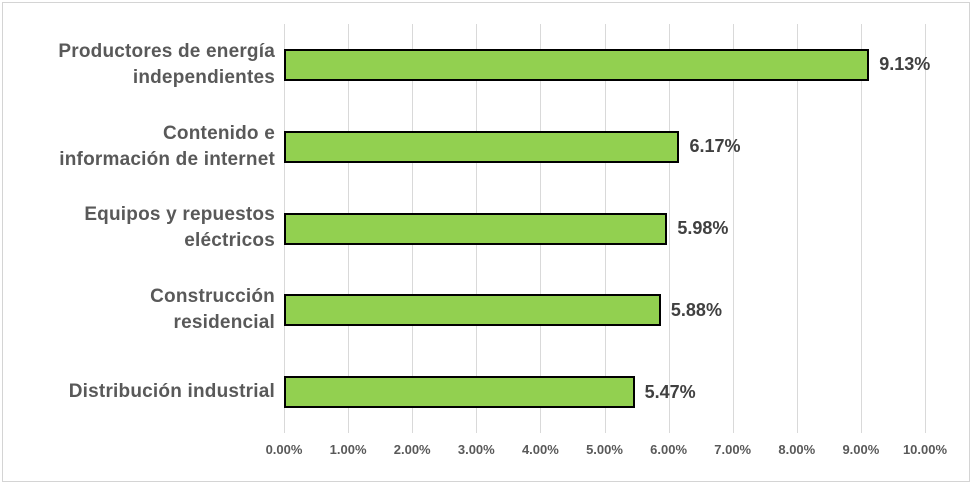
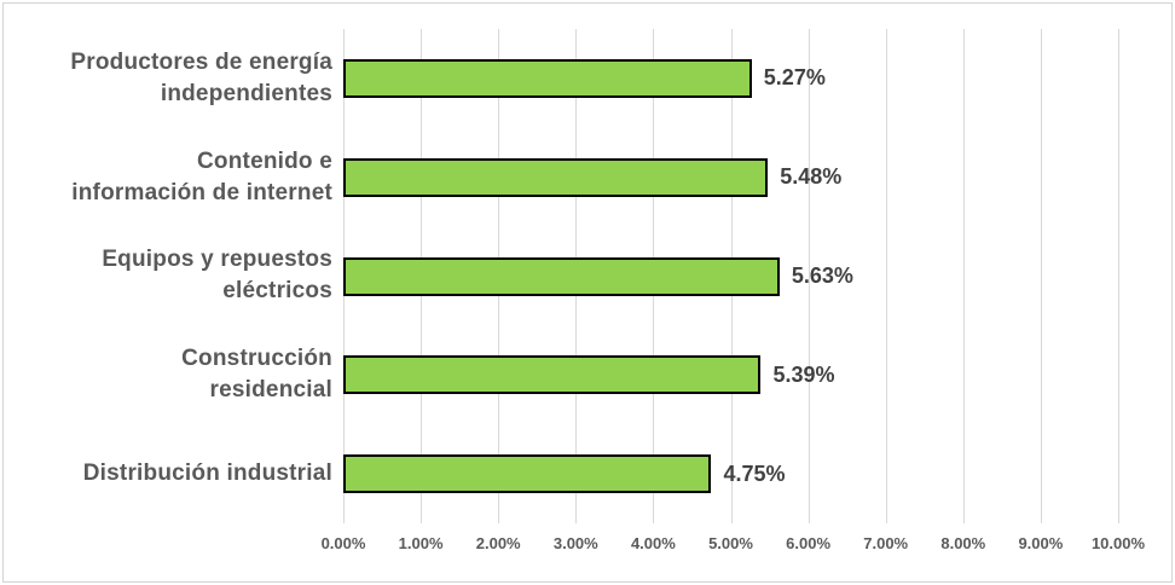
Productores de energía independientes: 9.13% -> 5.27%
Contenido e información de internet: 6.17% -> 5.48%
Equipos y repuestos eléctricos: 5.98% -> 5.63%
Construcción residencial: 5.88% -> 5.39%
Distribución industrial: 5.47% -> 4.75%
